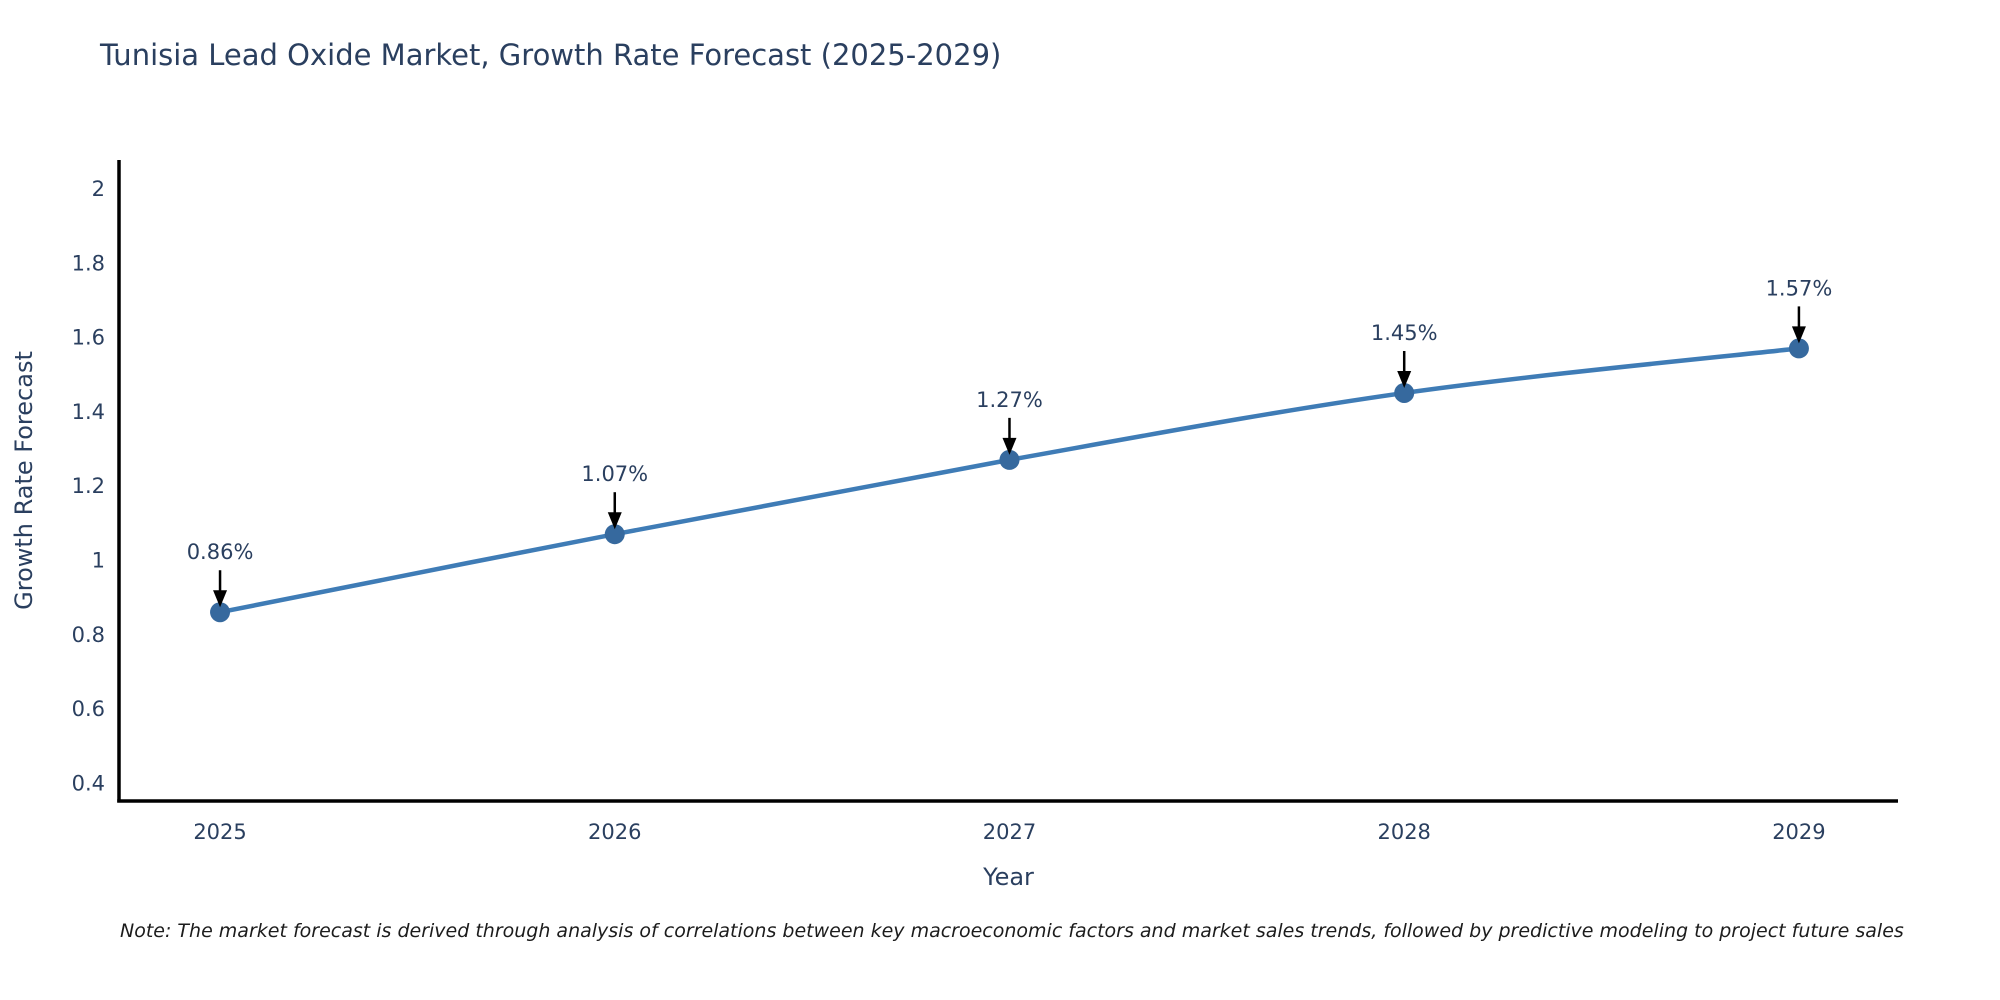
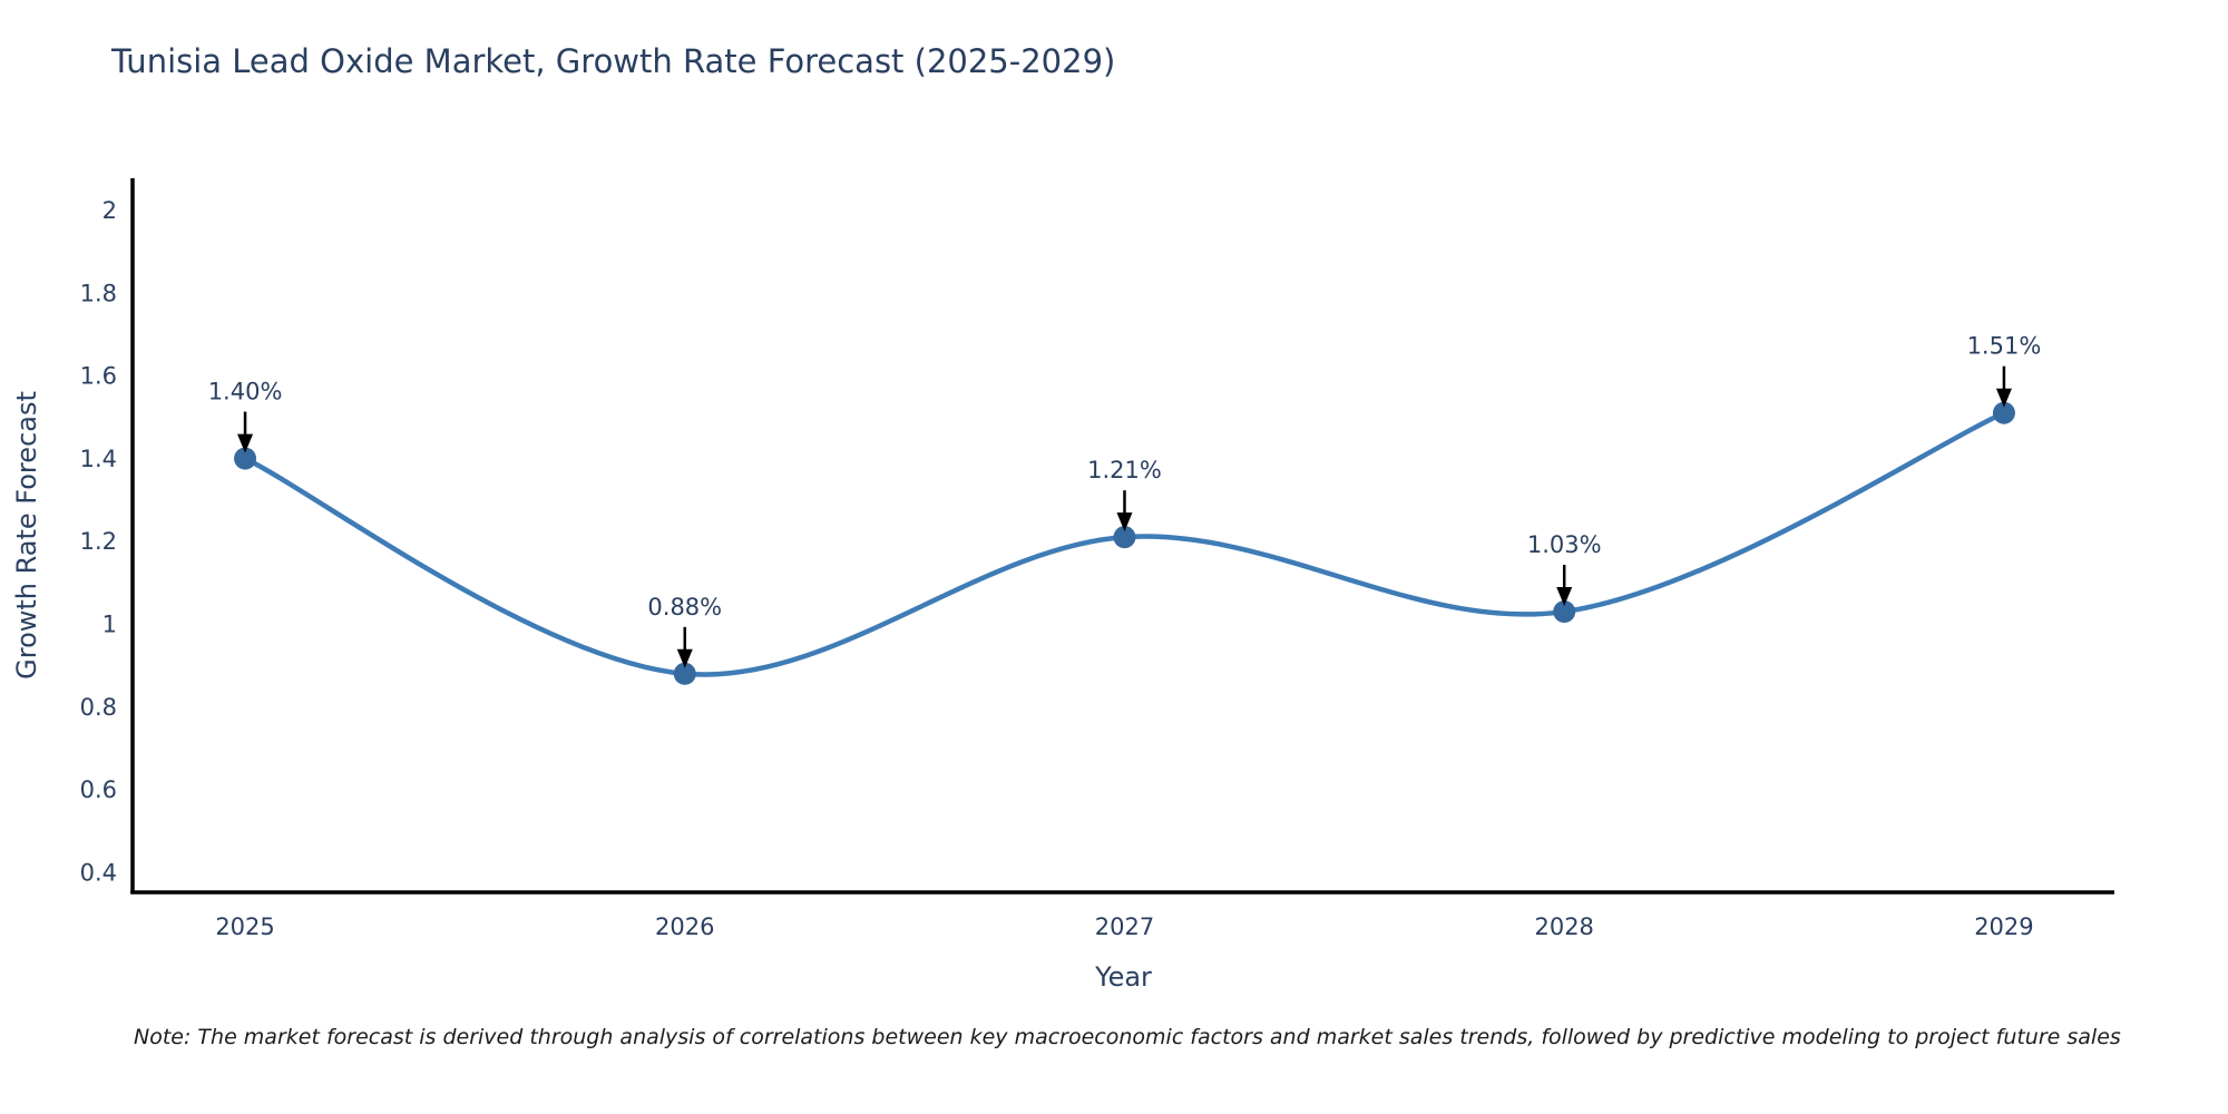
2025: 0.86% -> 1.40%
2026: 1.07% -> 0.88%
2027: 1.27% -> 1.21%
2028: 1.45% -> 1.03%
2029: 1.57% -> 1.51%
